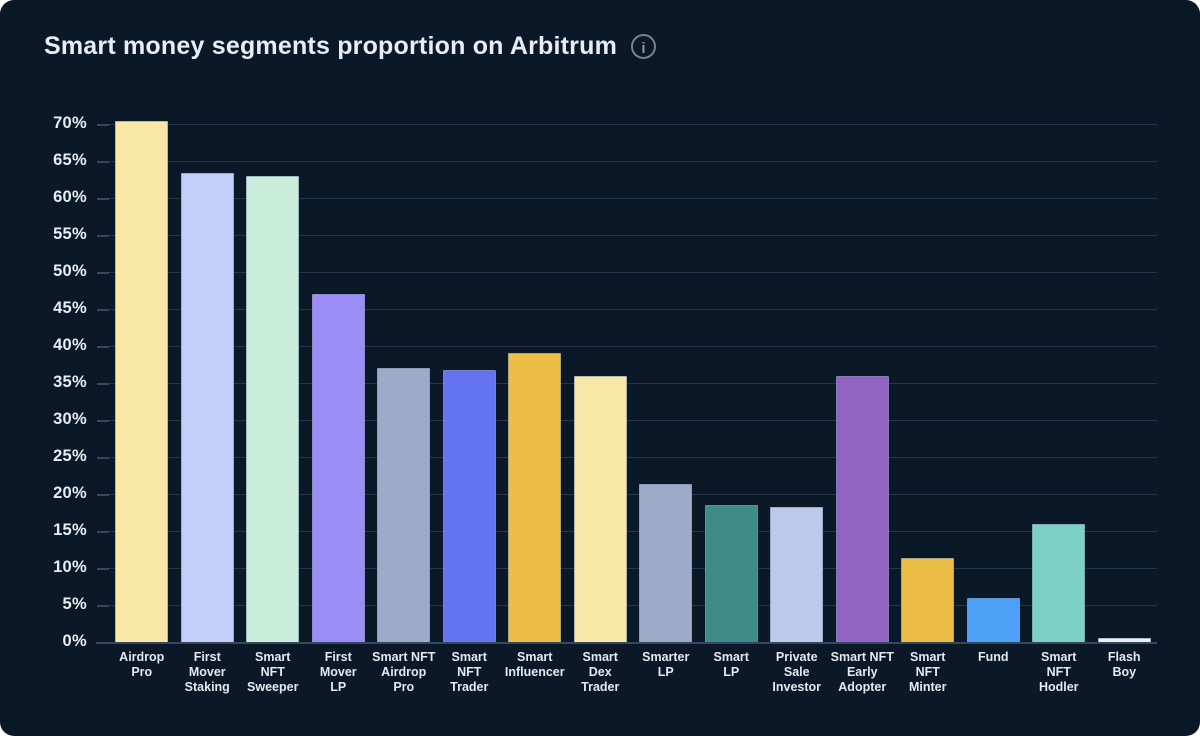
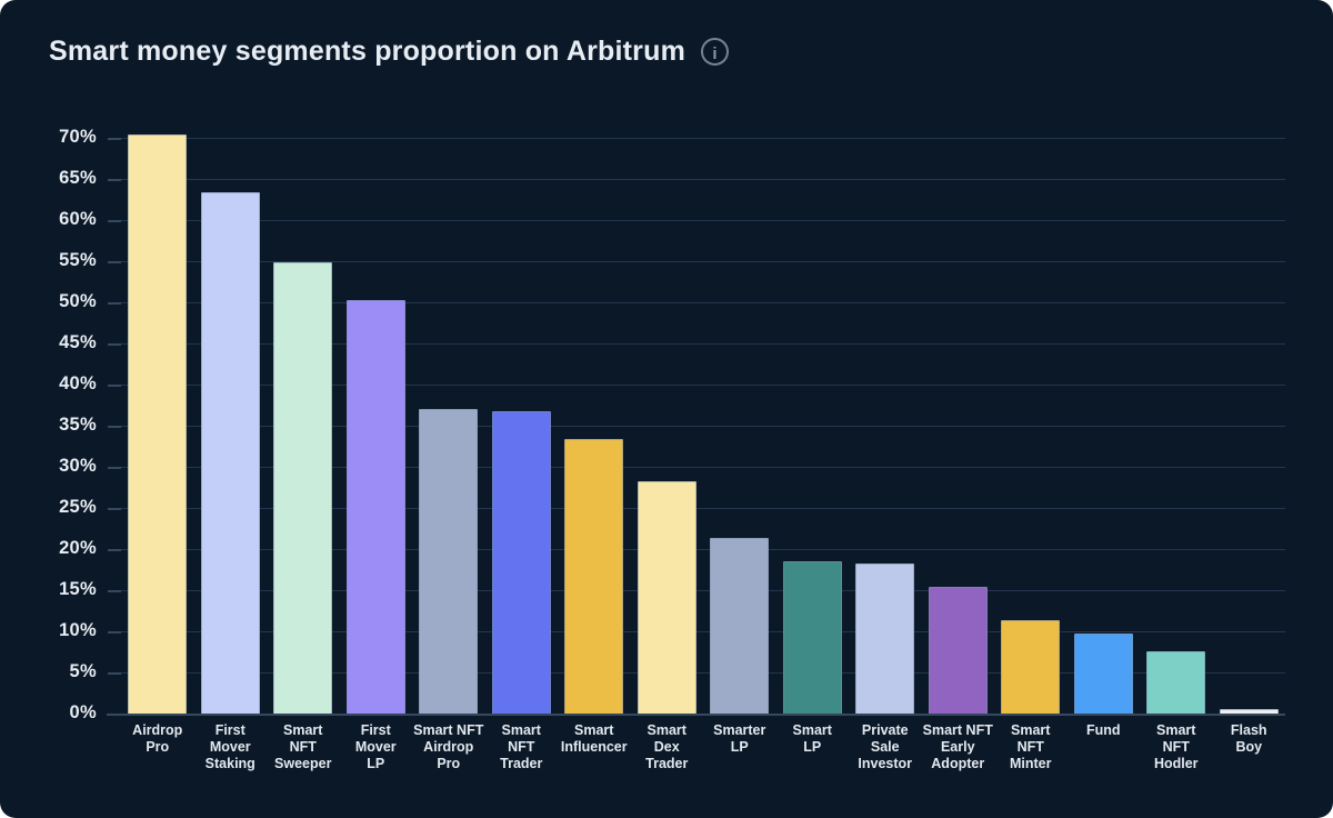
Smart NFT Sweeper: 63% -> 55%
First Mover LP: 47% -> 50%
Smart Influencer: 39% -> 33%
Smart Dex Trader: 36% -> 28%
Smart NFT Early Adopter: 36% -> 15%
Fund: 6% -> 10%
Smart NFT Hodler: 16% -> 8%
